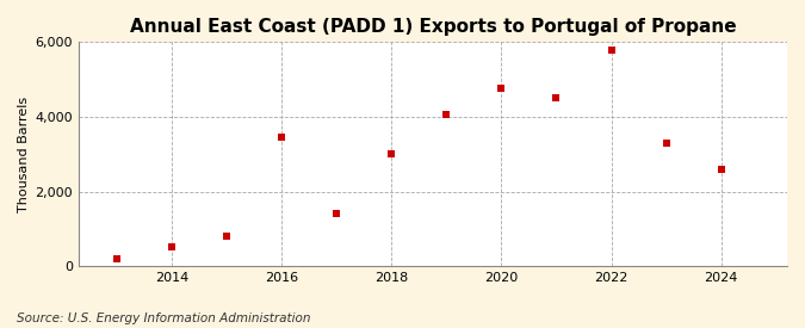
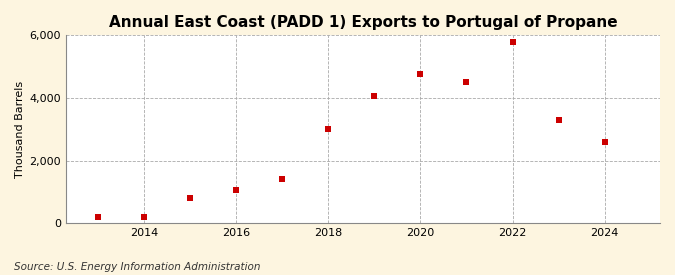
2014: 500 -> 200
2016: 3,450 -> 1,050
